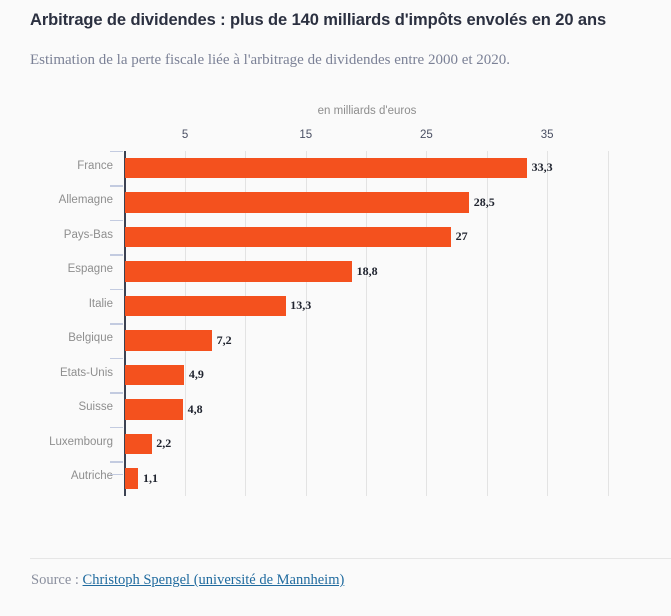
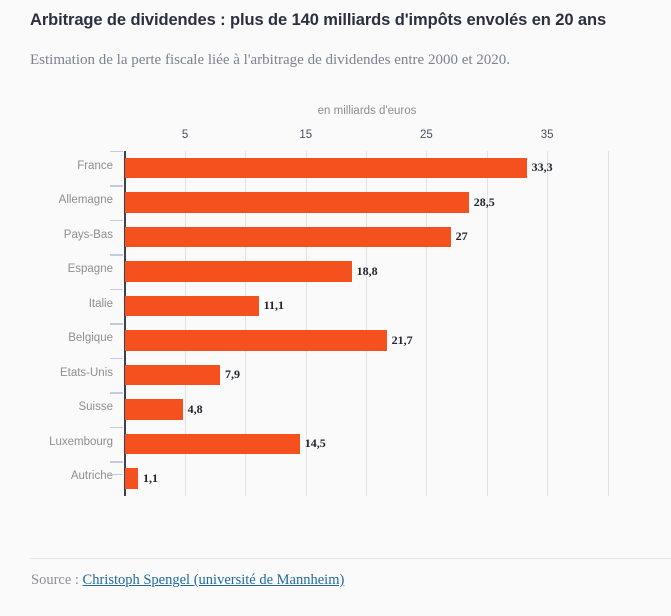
Italie: 13,3 -> 11,1
Belgique: 7,2 -> 21,7
Etats-Unis: 4,9 -> 7,9
Luxembourg: 2,2 -> 14,5
